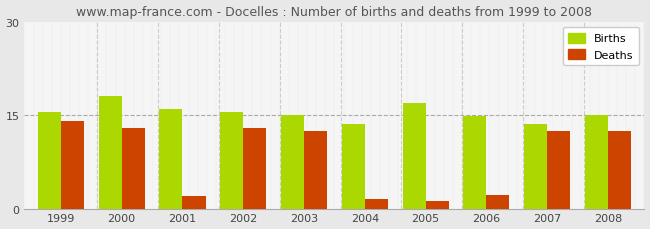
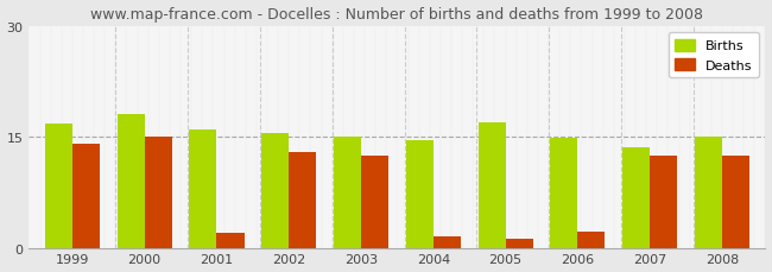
Births/1999: 15.5 -> 16.8
Deaths/2000: 13.0 -> 15.0
Births/2004: 13.5 -> 14.6
